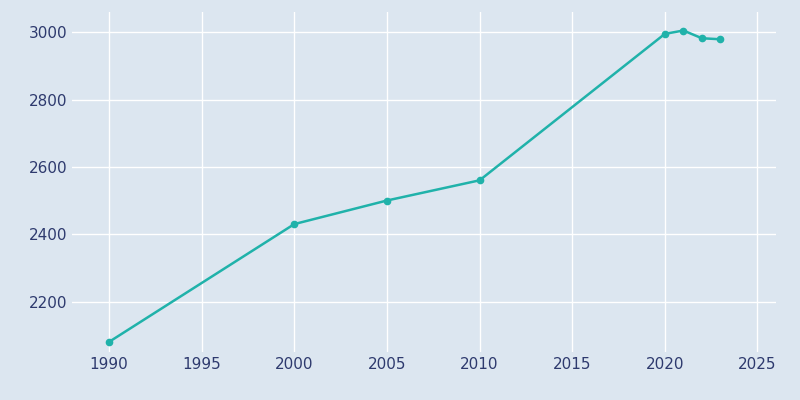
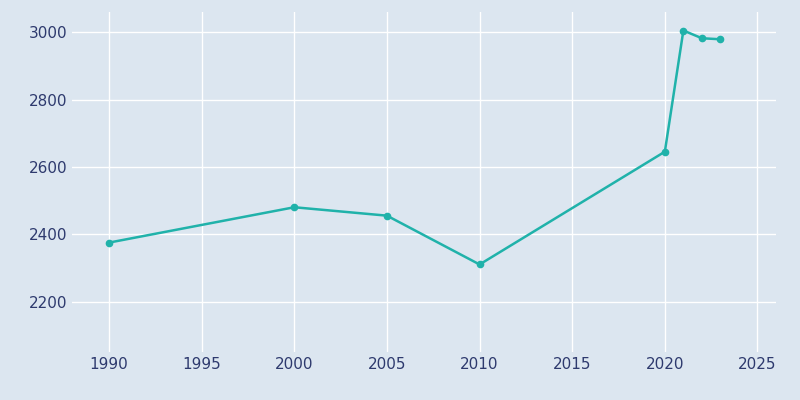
1990: 2080 -> 2375
2000: 2430 -> 2480
2005: 2500 -> 2455
2010: 2560 -> 2310
2020: 2995 -> 2645
